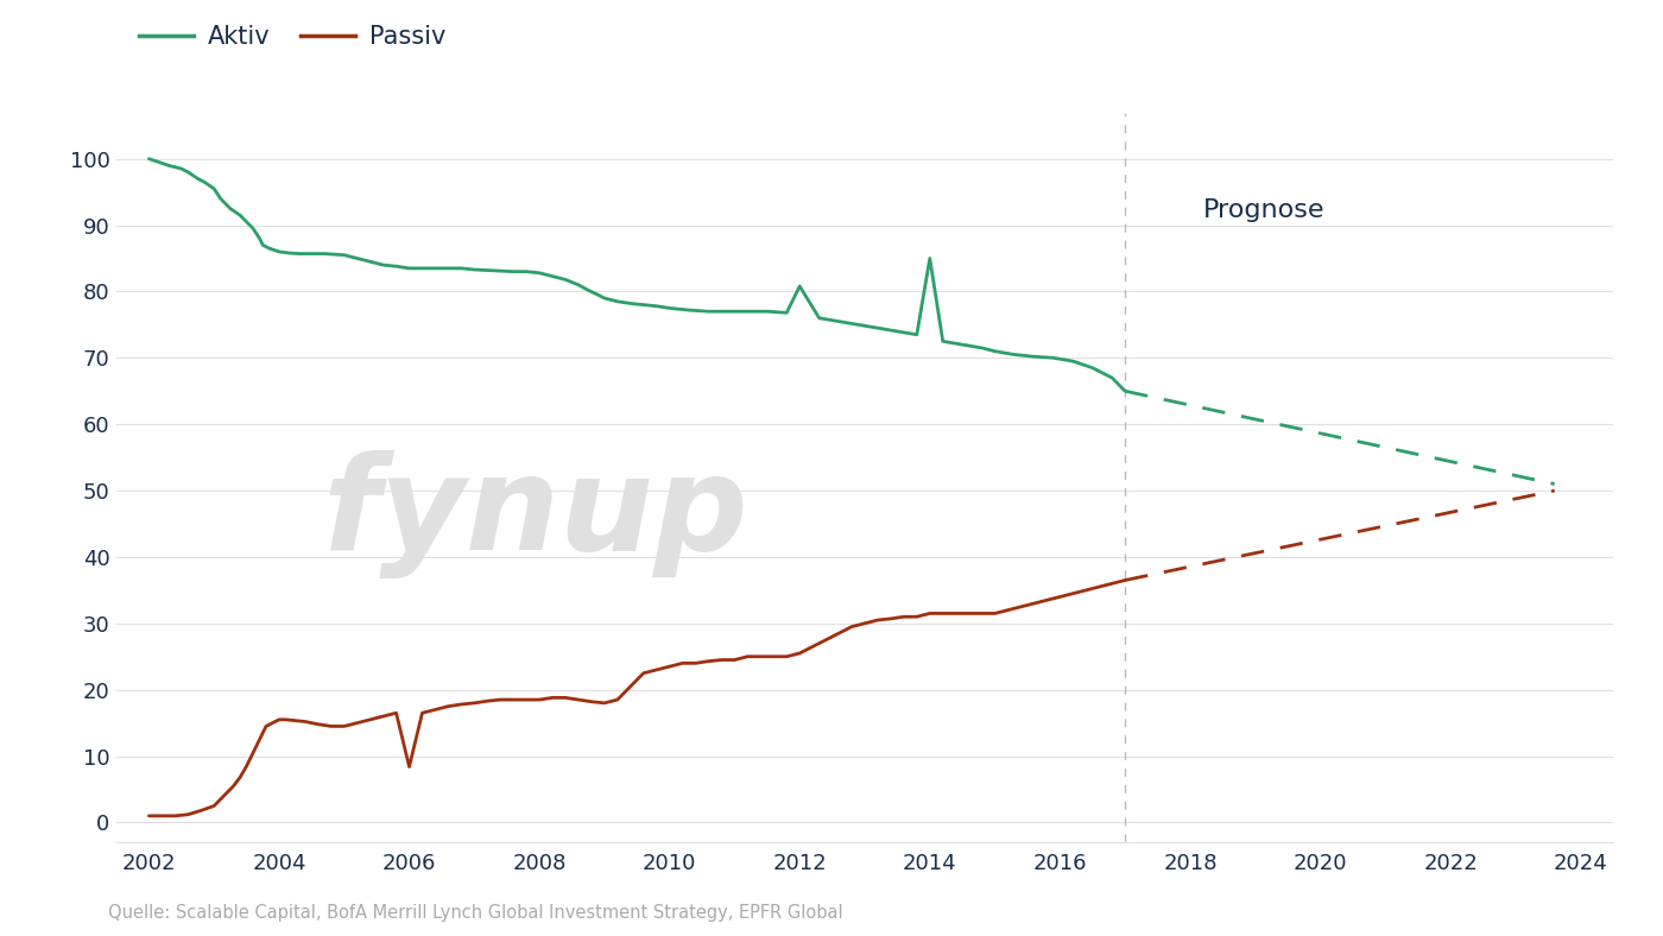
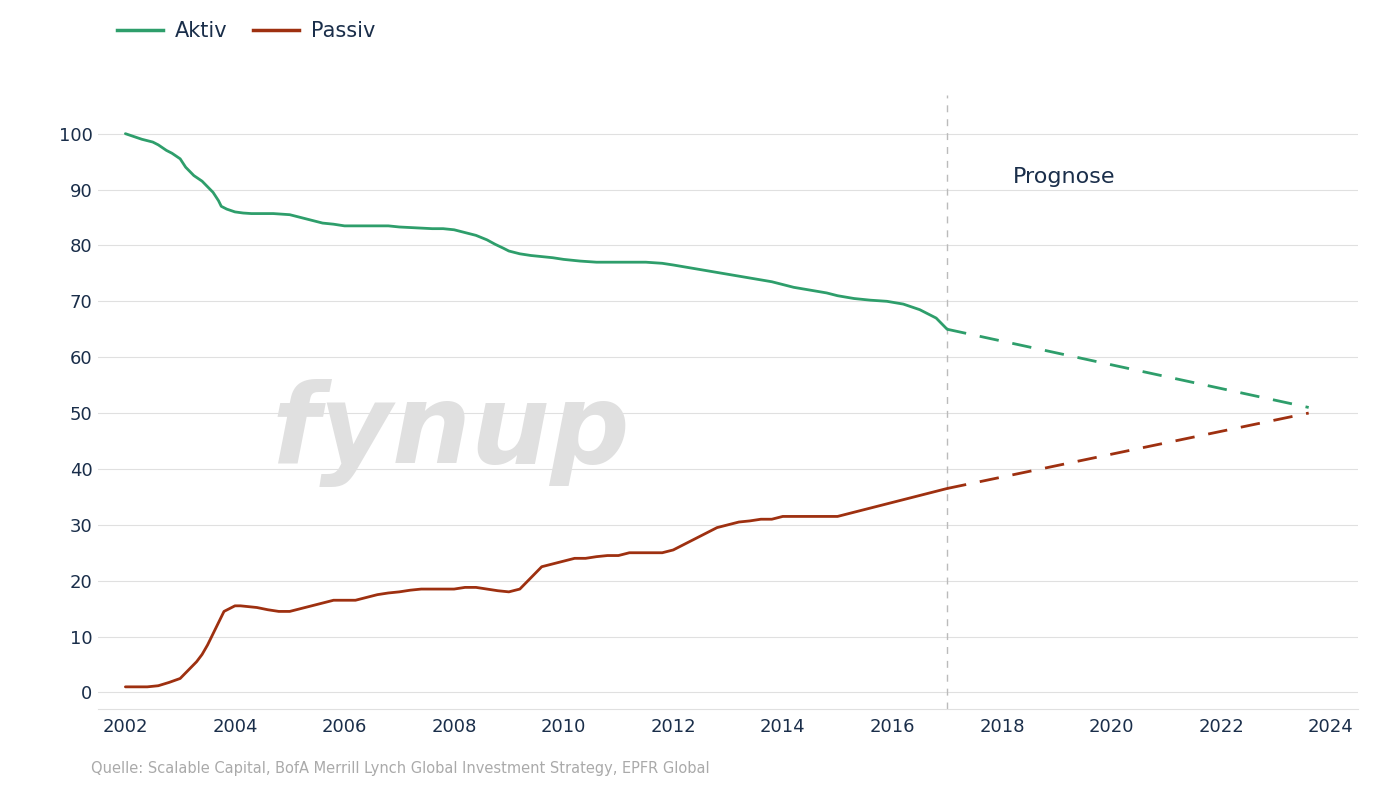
Passiv/2006: 8.4 -> 16.5
Aktiv/2012: 80.8 -> 76.5
Aktiv/2014: 85.0 -> 73.0
